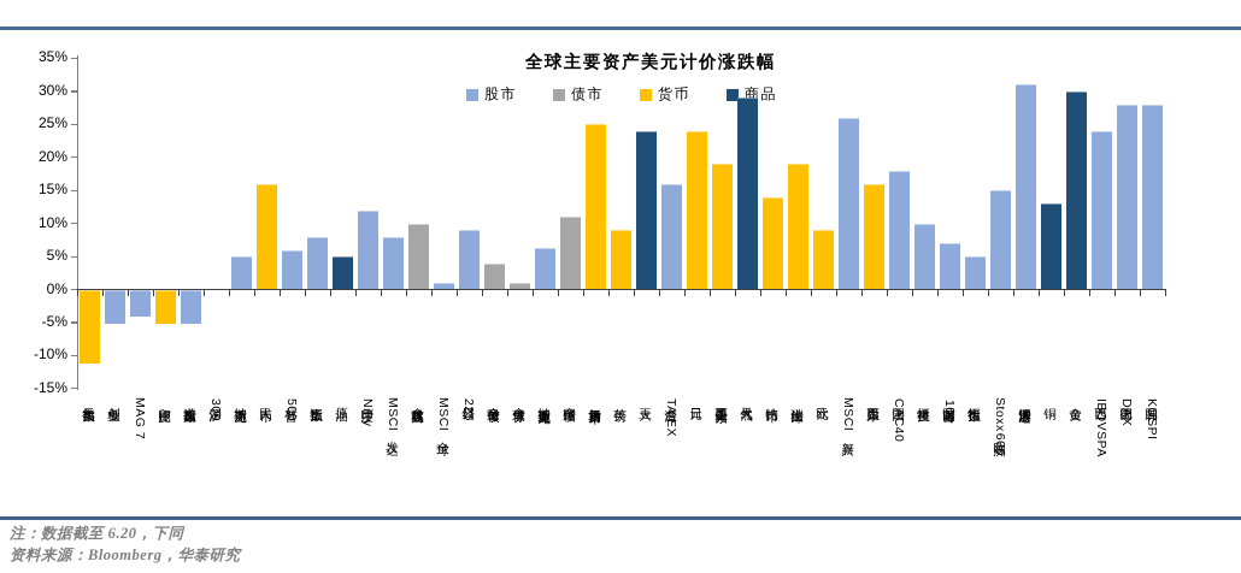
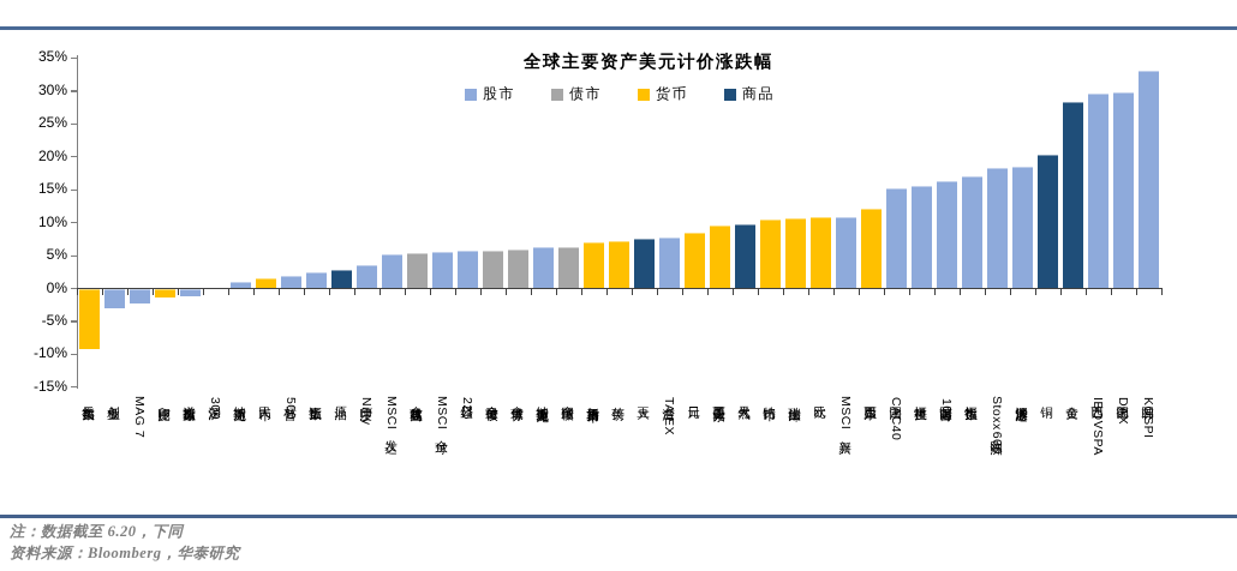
美元指数: -11% -> -9%
创业板: -5% -> -3%
MAG 7: -4% -> -2%
印度卢比: -5% -> -1%
道琼斯指数: -5% -> -1%
纳斯达克: 5% -> 1%
人民币: 16% -> 2%
标普500: 6% -> 2%
上证指数: 8% -> 2%
原油: 5% -> 3%
印度Nifty: 12% -> 4%
MSCI发达: 8% -> 5%
全球高收益: 10% -> 5%
MSCI全球: 1% -> 6%
日经225: 9% -> 6%
全球公司债: 4% -> 6%
全球债券: 1% -> 6%
全球国债: 11% -> 6%
新兴市场货币: 25% -> 7%
英镑: 9% -> 7%
大豆: 24% -> 8%
台湾TAIEX: 16% -> 8%
日元: 24% -> 8%
墨西哥比索: 19% -> 10%
天然气: 29% -> 10%
比特币: 14% -> 10%
瑞士法郎: 19% -> 11%
欧元: 9% -> 11%
MSCI新兴: 26% -> 11%
巴西里尔: 16% -> 12%
法国CAC40: 18% -> 15%
恒生科技: 10% -> 16%
英国富时100: 7% -> 16%
恒生指数: 5% -> 17%
Stoxx欧洲600: 15% -> 18%
沪深港股通: 31% -> 18%
铜: 13% -> 20%
黄金: 30% -> 28%
巴西IBOVSPA: 24% -> 30%
德国DAX: 28% -> 30%
韩国KOSPI: 28% -> 33%
